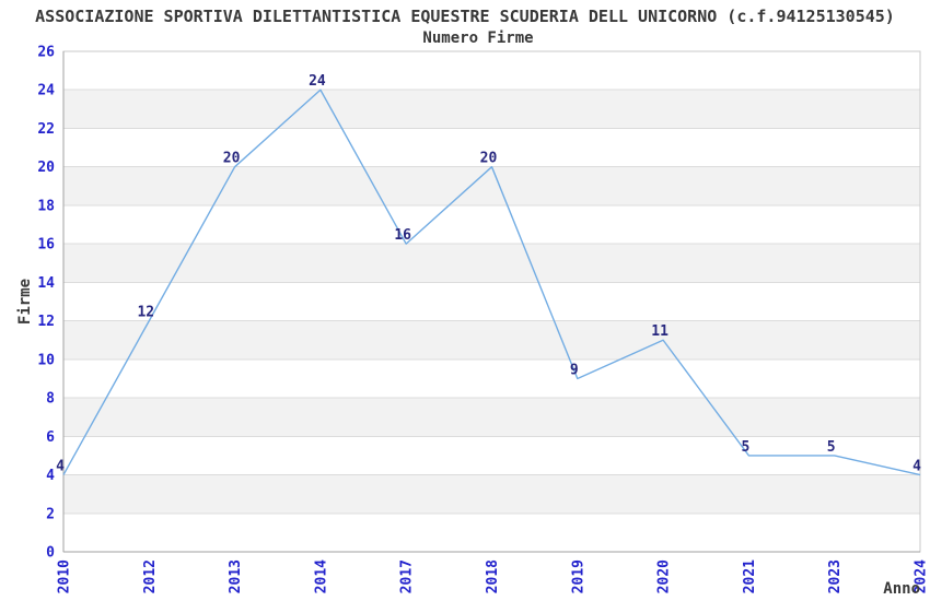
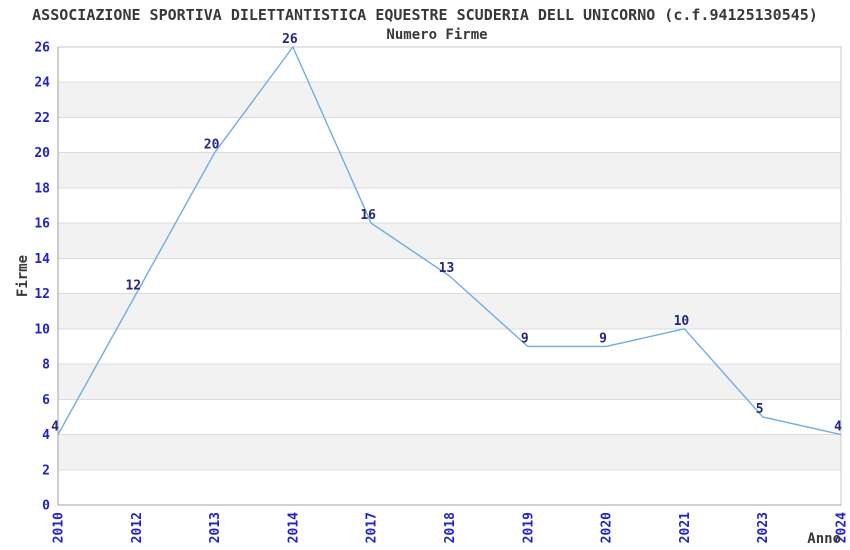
2014: 24 -> 26
2018: 20 -> 13
2020: 11 -> 9
2021: 5 -> 10
